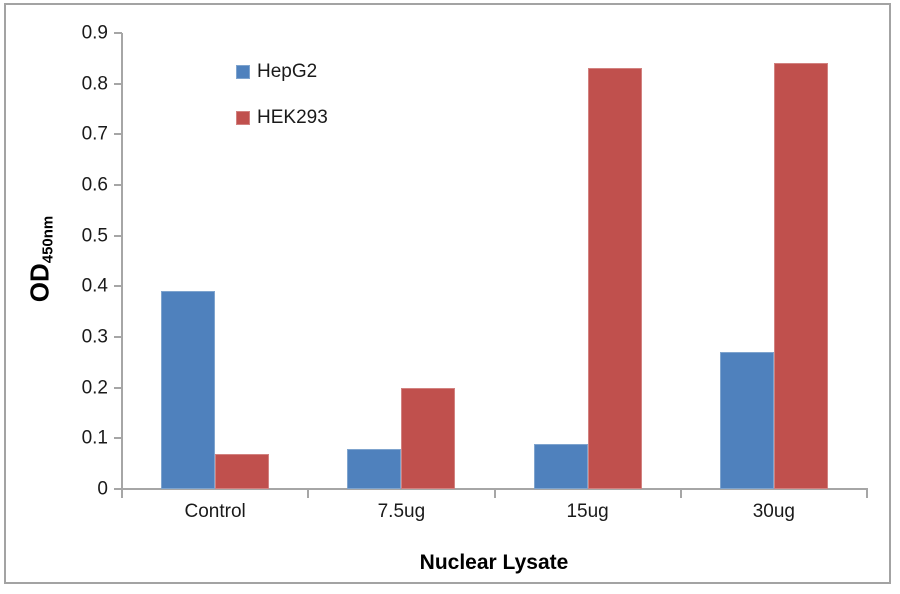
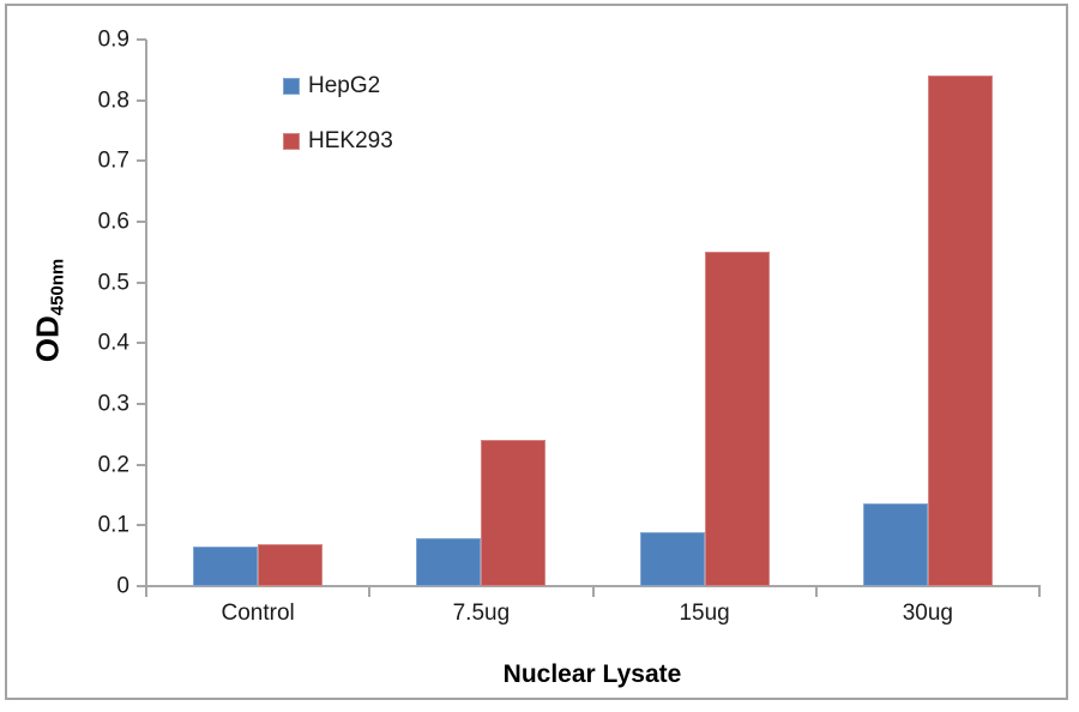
HepG2/Control: 0.39 -> 0.07
HEK293/7.5ug: 0.20 -> 0.24
HEK293/15ug: 0.83 -> 0.55
HepG2/30ug: 0.27 -> 0.14
